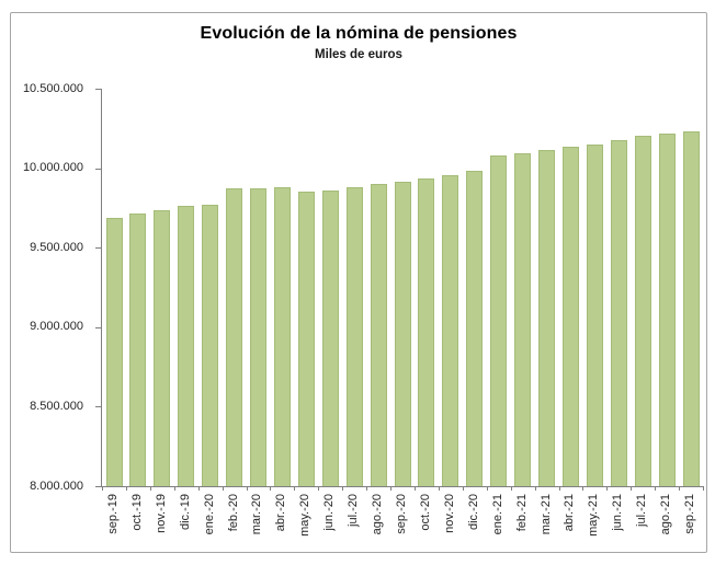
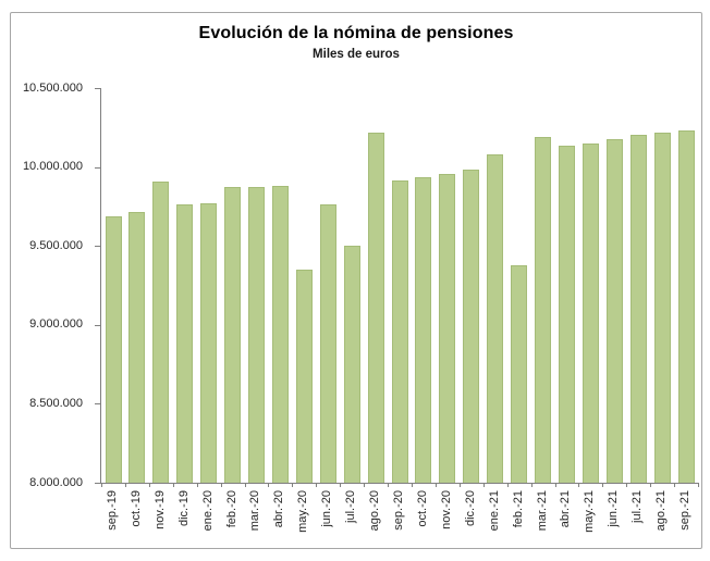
nov.-19: 9740000 -> 9910000
may.-20: 9850000 -> 9350000
jun.-20: 9860000 -> 9760000
jul.-20: 9880000 -> 9500000
ago.-20: 9900000 -> 10220000
feb.-21: 10100000 -> 9380000
mar.-21: 10110000 -> 10190000
